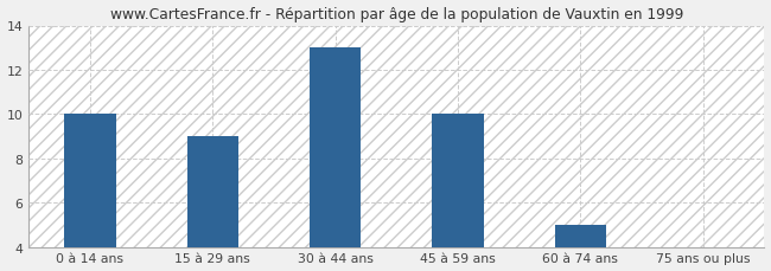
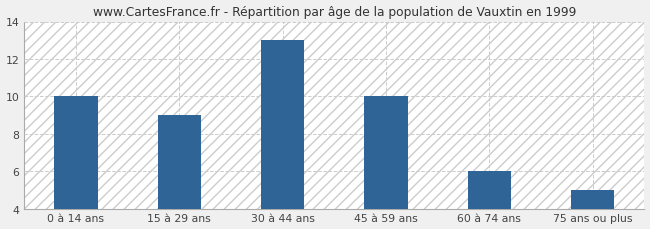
60 à 74 ans: 5 -> 6
75 ans ou plus: 4 -> 5
